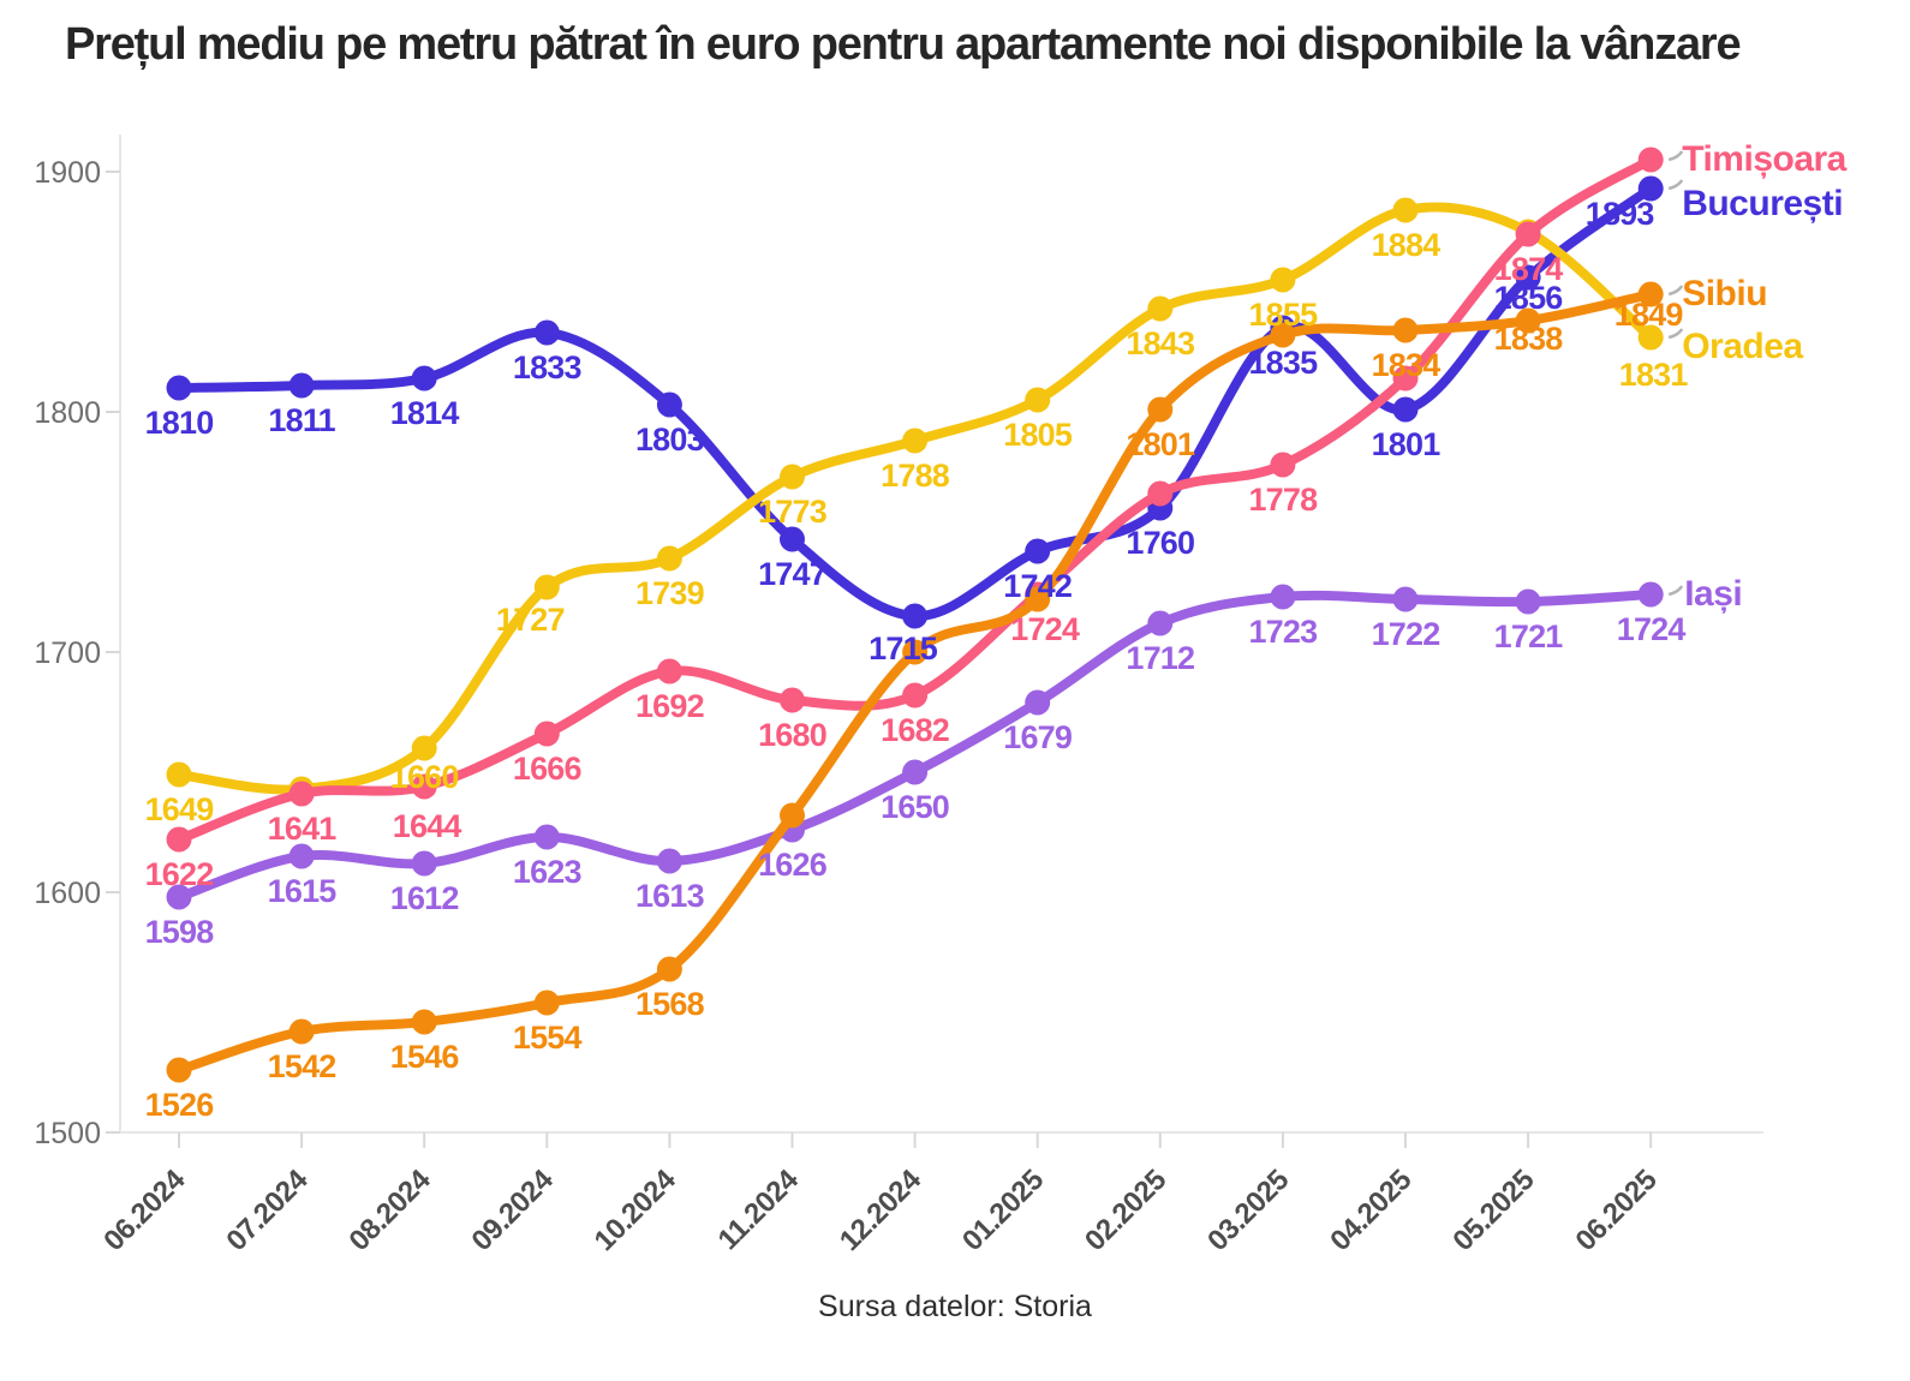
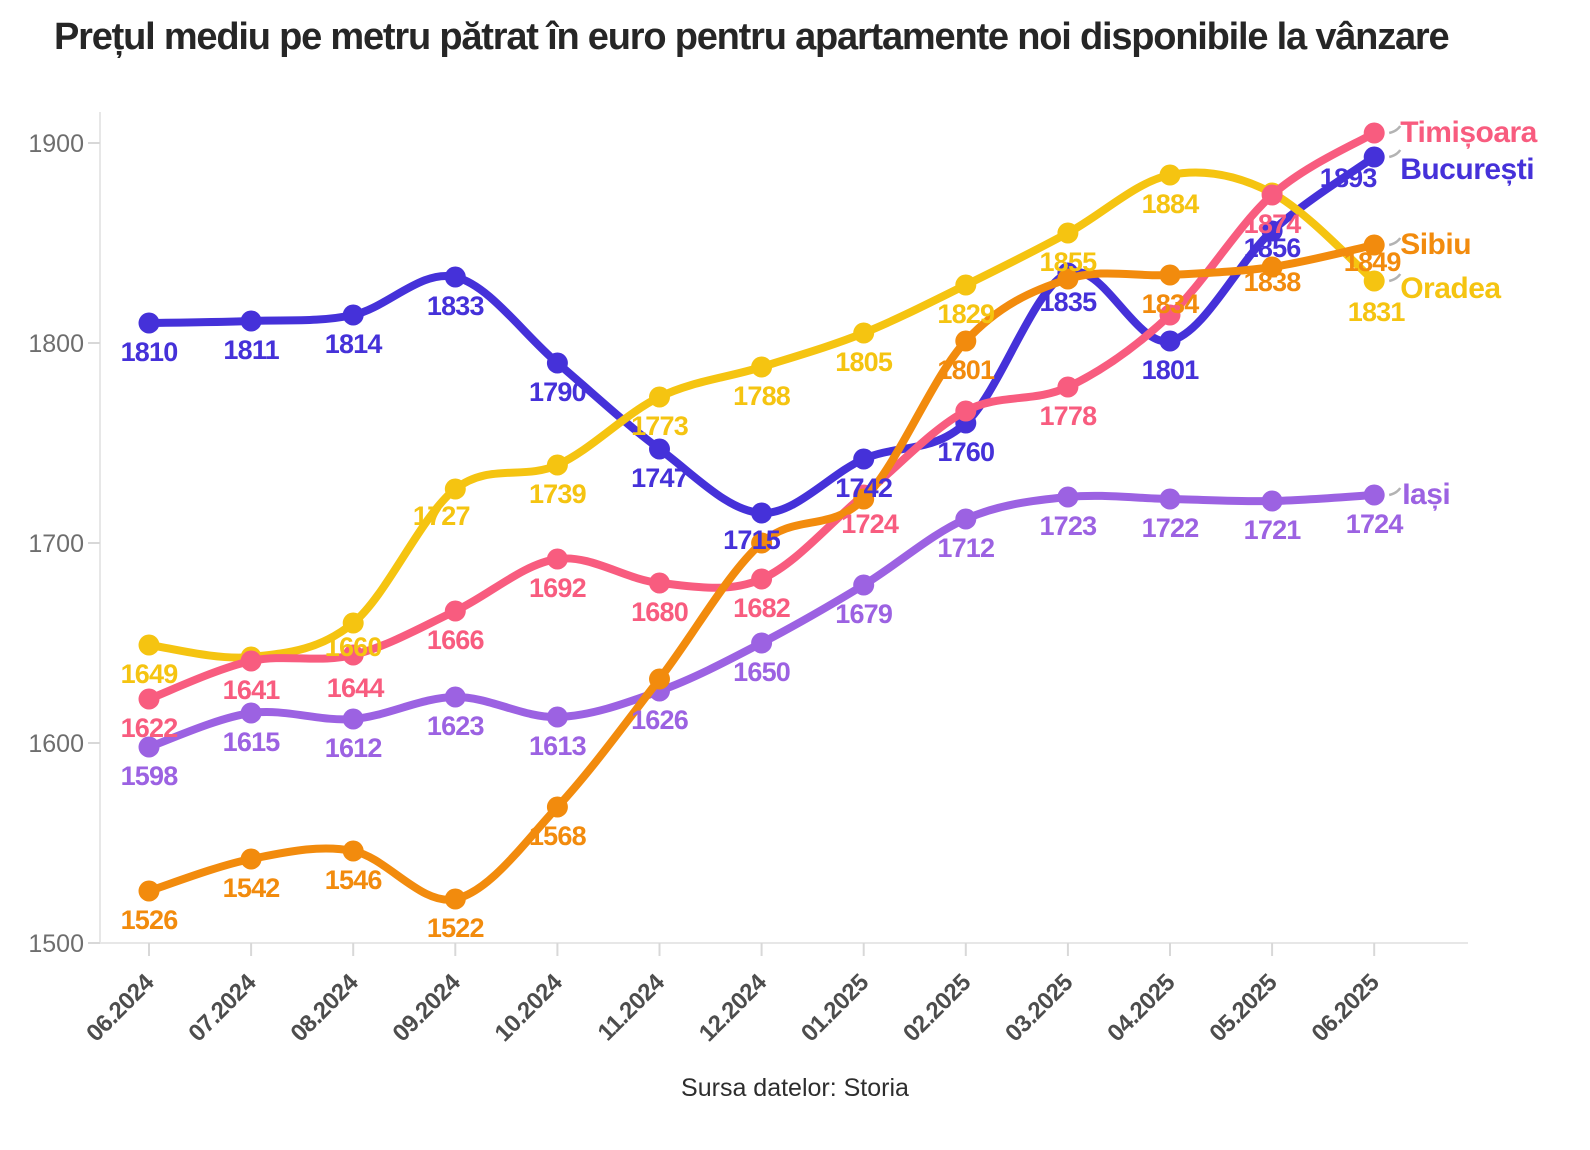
Sibiu/09.2024: 1554 -> 1522
București/10.2024: 1803 -> 1790
Oradea/02.2025: 1843 -> 1829
